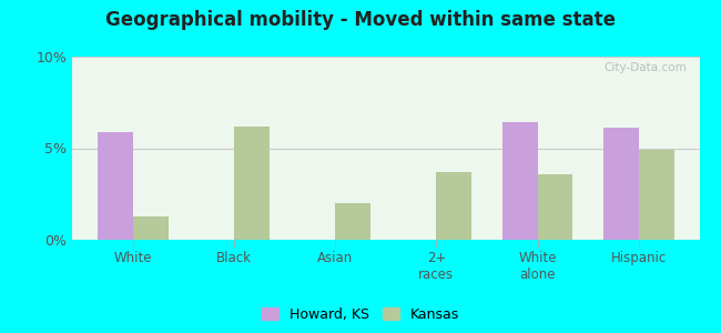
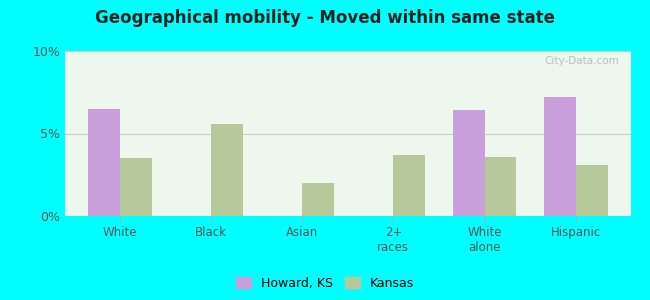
Howard, KS/White: 5.9% -> 6.5%
Kansas/White: 1.3% -> 3.5%
Kansas/Black: 6.2% -> 5.6%
Howard, KS/Hispanic: 6.1% -> 7.2%
Kansas/Hispanic: 4.9% -> 3.1%
